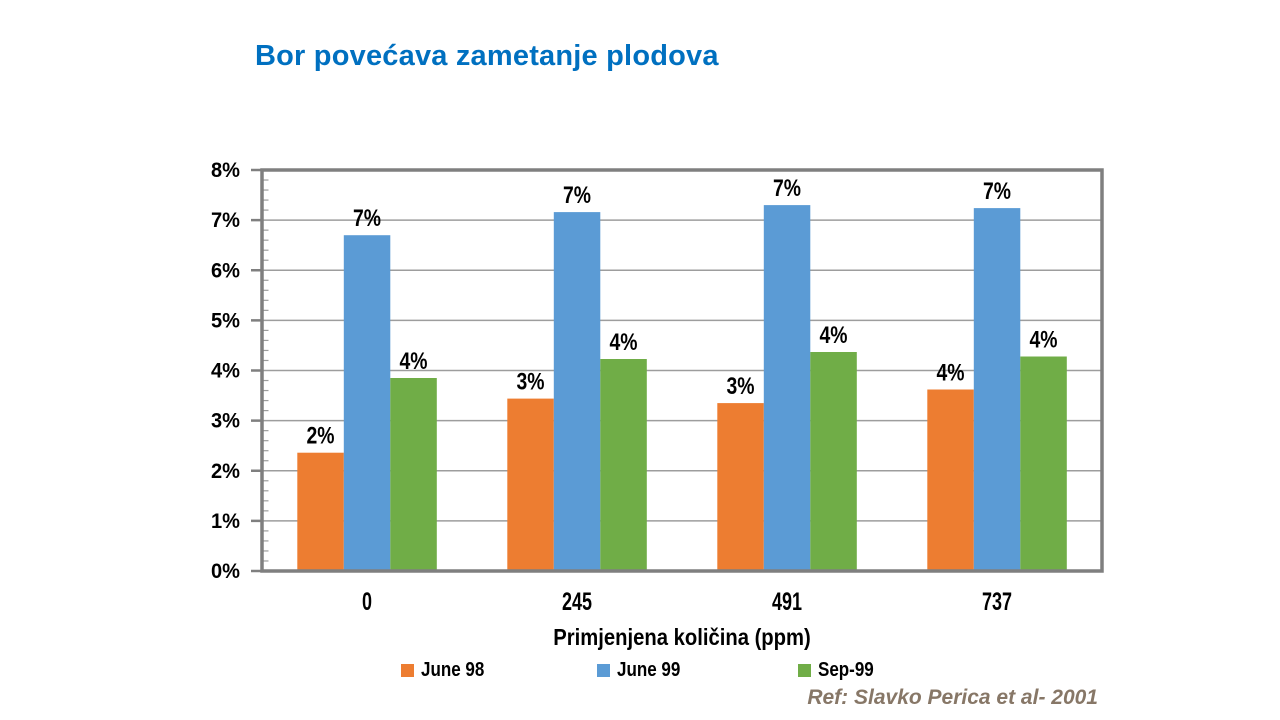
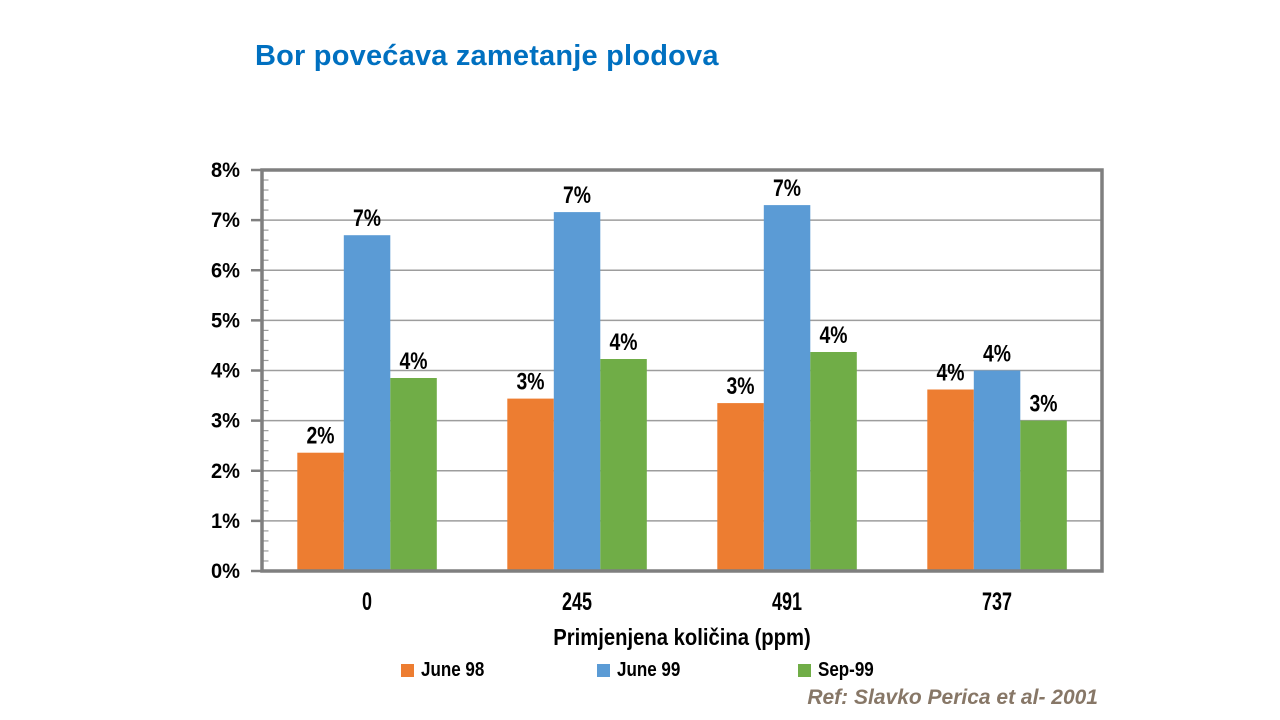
June 99/737: 7% -> 4%
Sep-99/737: 4% -> 3%
